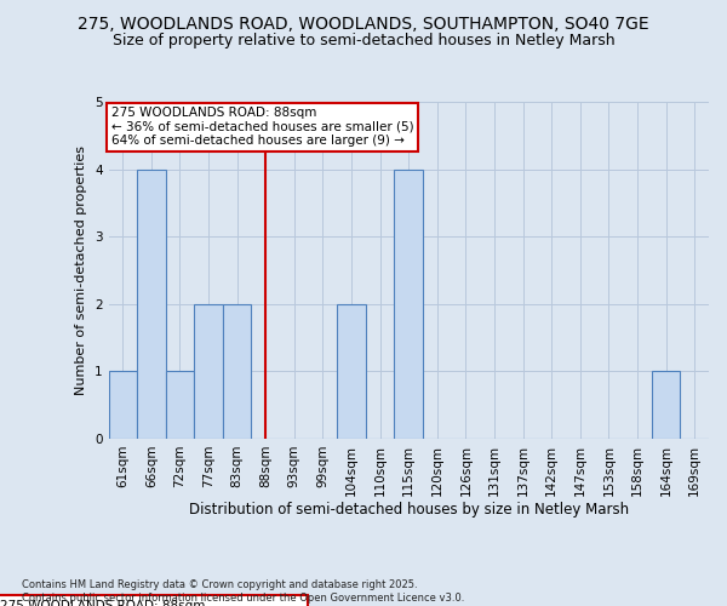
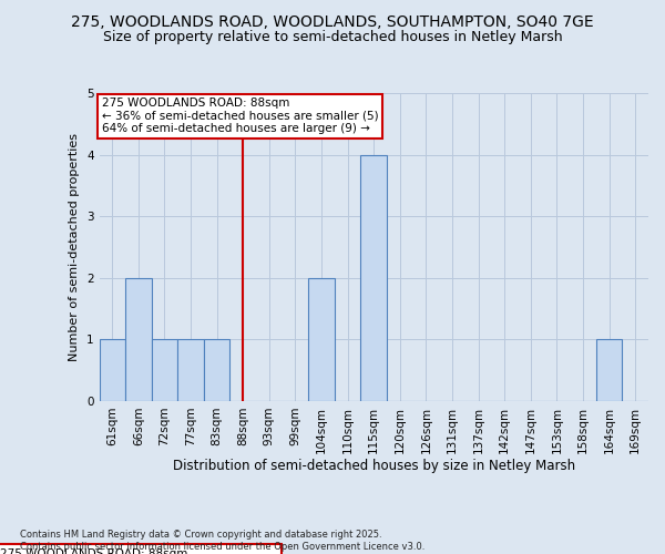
66sqm: 4 -> 2
77sqm: 2 -> 1
83sqm: 2 -> 1
